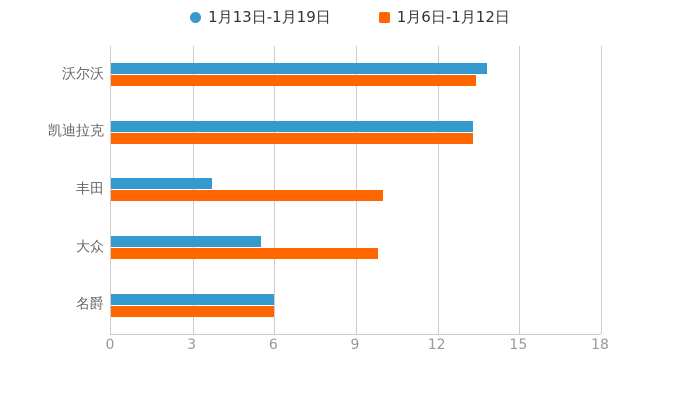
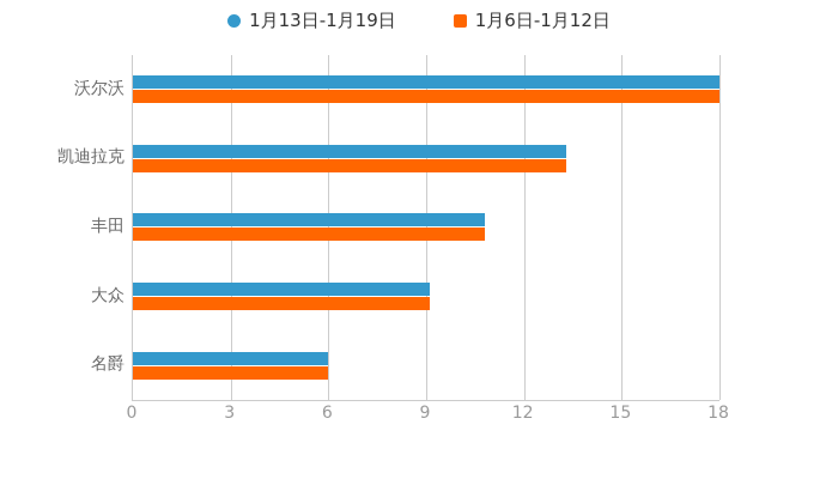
1月13日-1月19日/沃尔沃: 13.8 -> 18.0
1月6日-1月12日/沃尔沃: 13.4 -> 18.0
1月13日-1月19日/丰田: 3.7 -> 10.8
1月6日-1月12日/丰田: 10.0 -> 10.8
1月13日-1月19日/大众: 5.5 -> 9.1
1月6日-1月12日/大众: 9.8 -> 9.1
